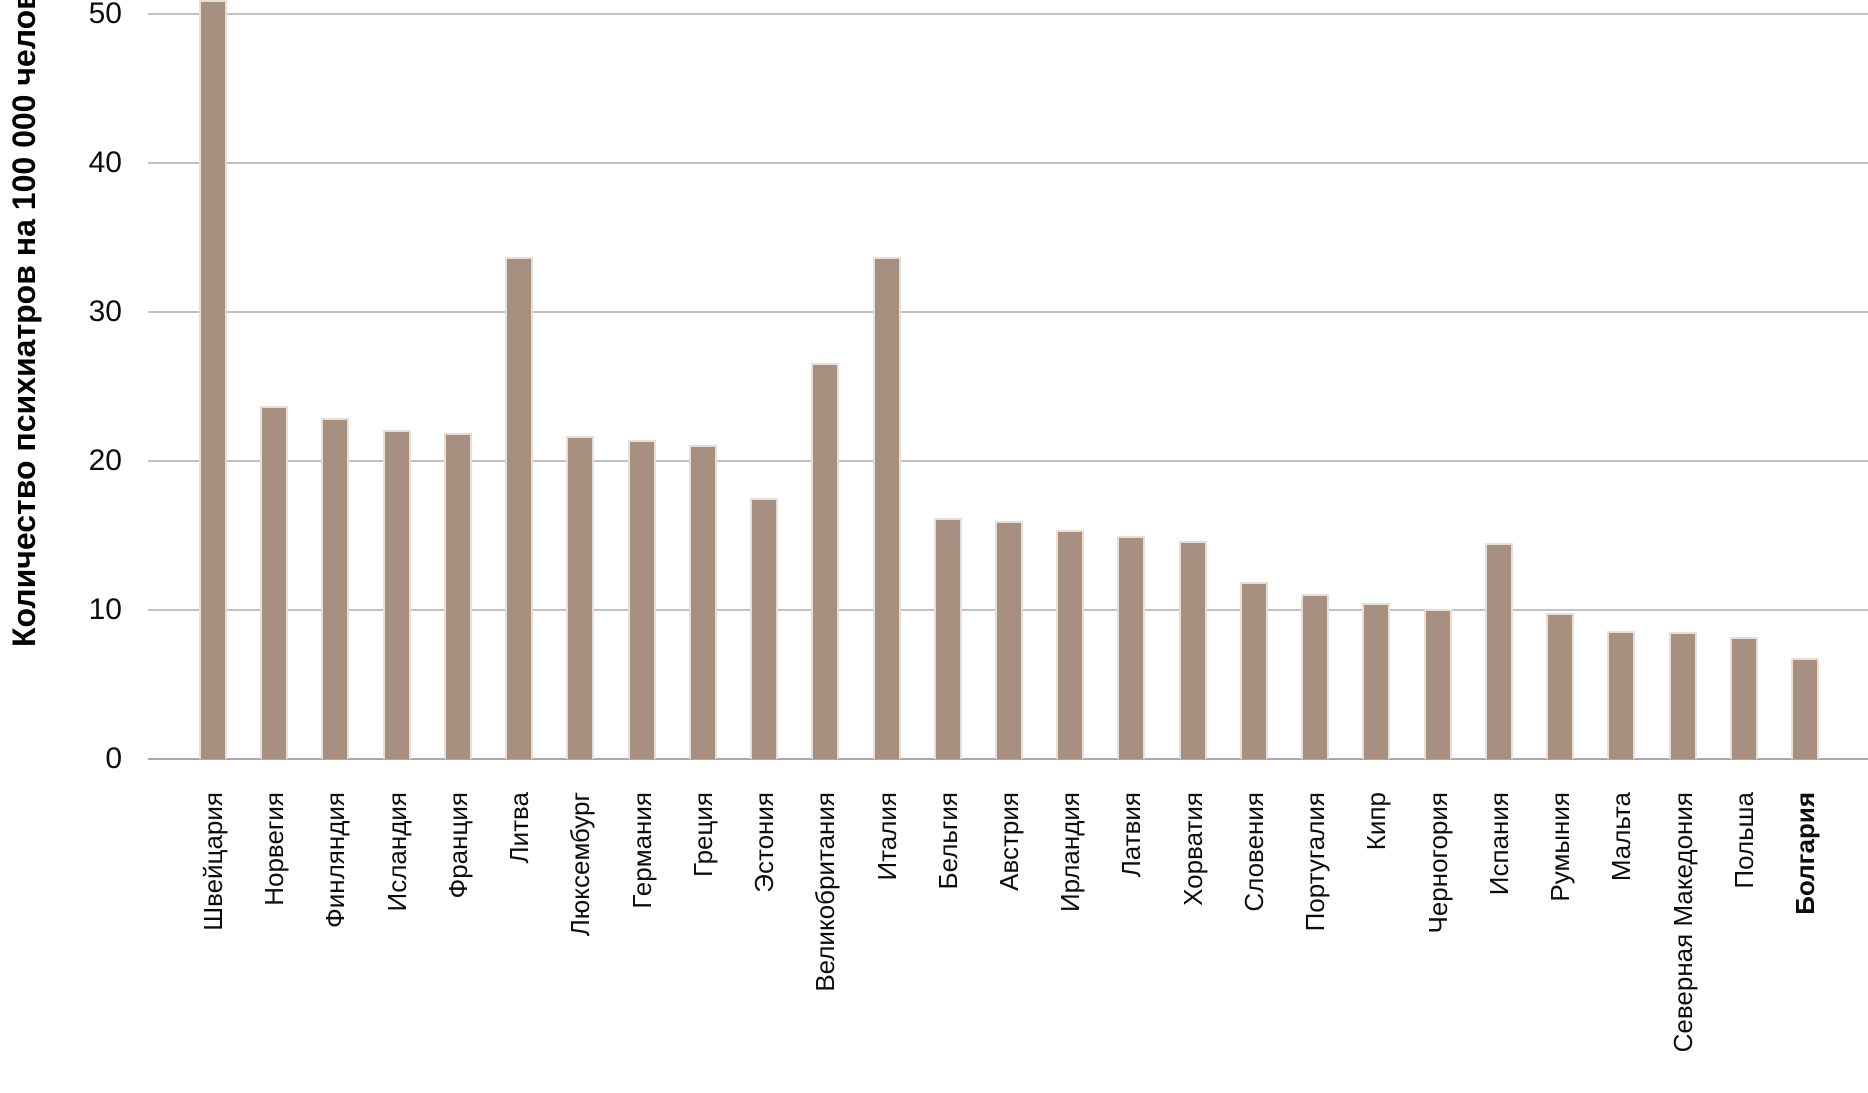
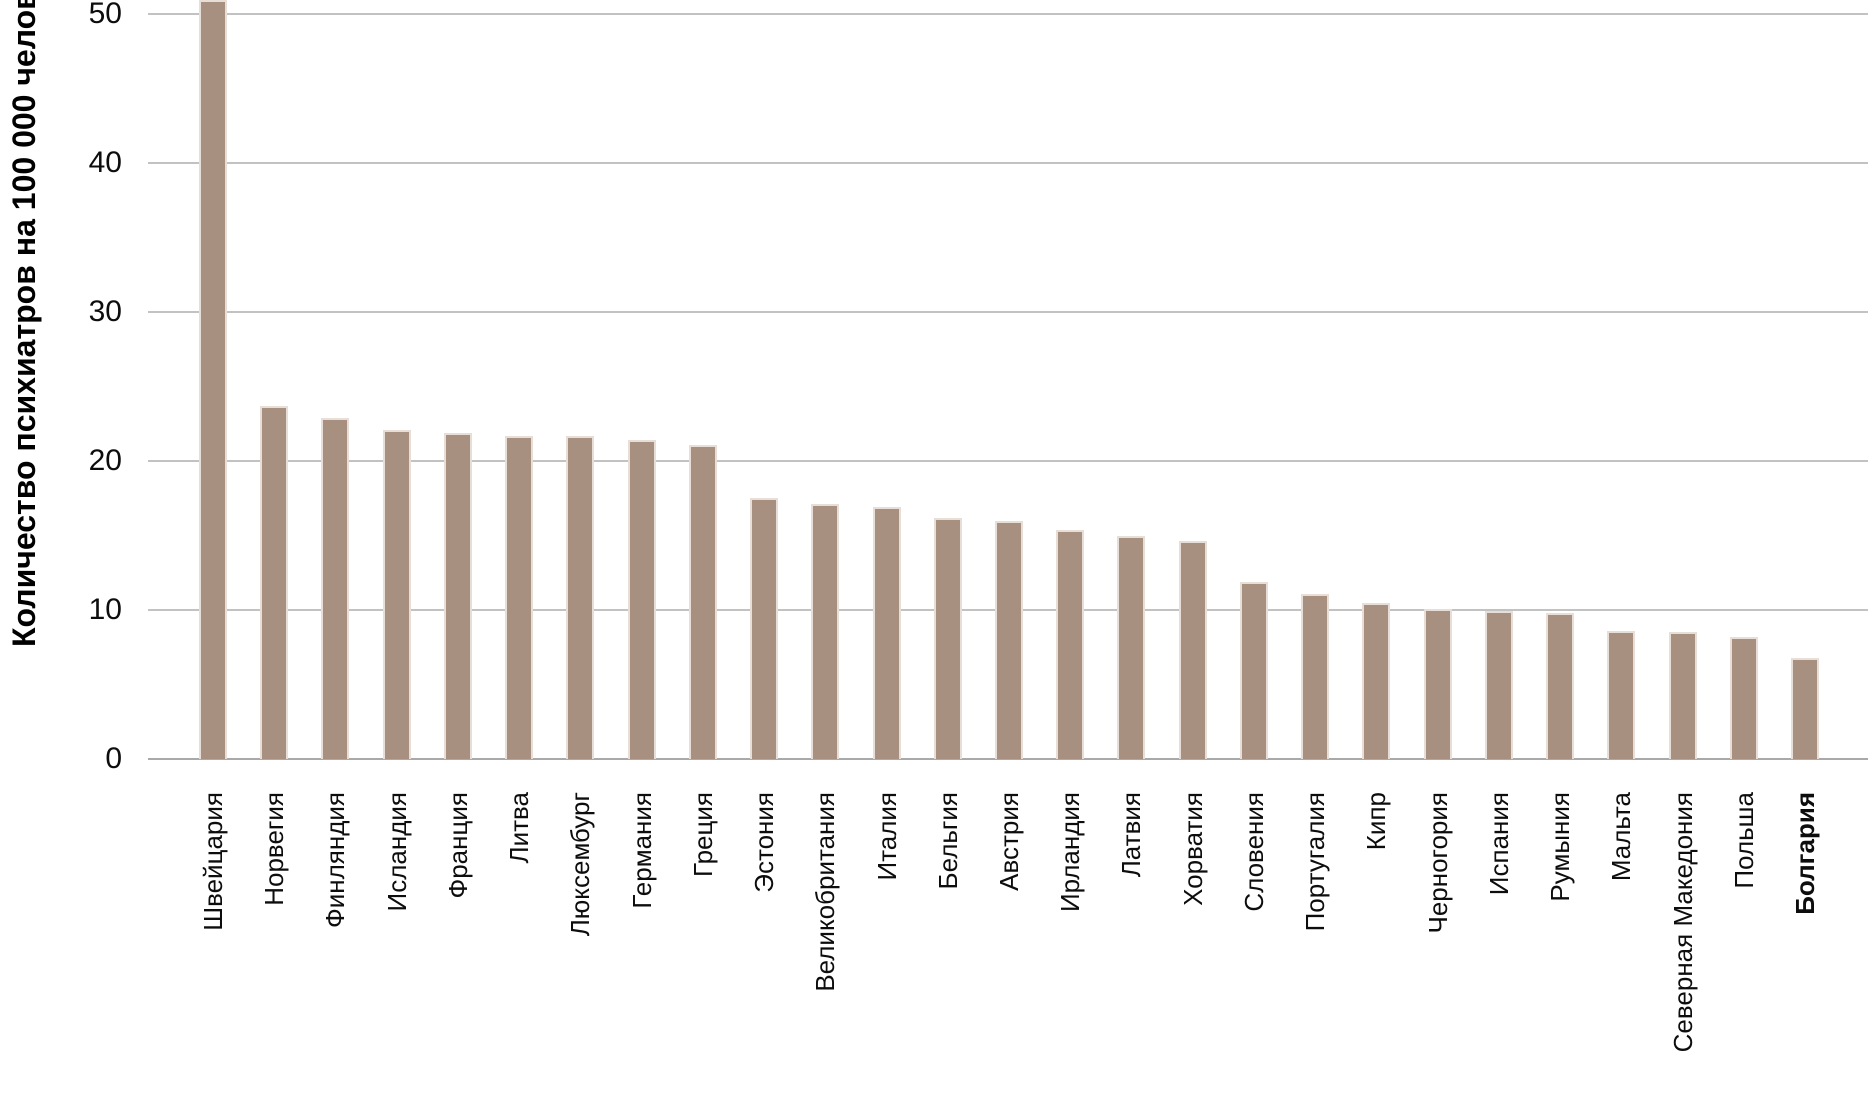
Литва: 33.7 -> 21.7
Великобритания: 26.6 -> 17.1
Италия: 33.7 -> 16.9
Испания: 14.5 -> 9.9
